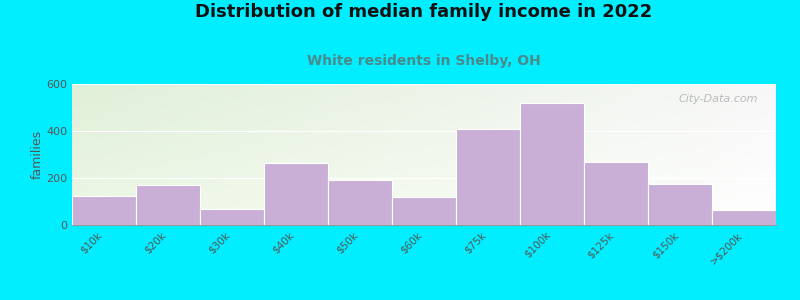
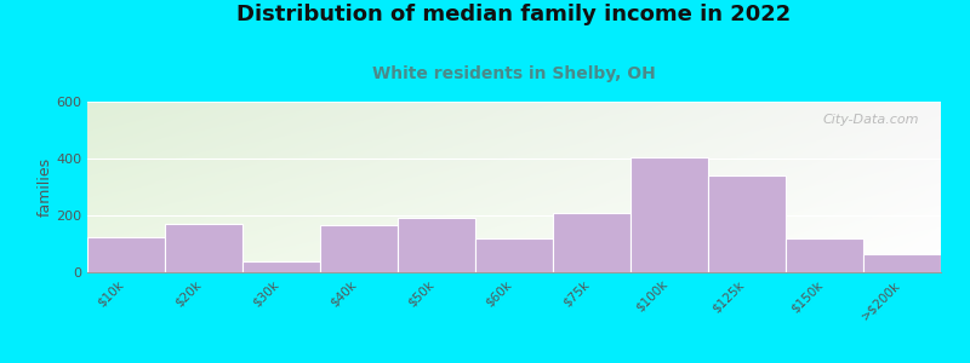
$30k: 70 -> 40
$40k: 265 -> 165
$75k: 410 -> 210
$100k: 520 -> 405
$125k: 270 -> 340
$150k: 175 -> 120
